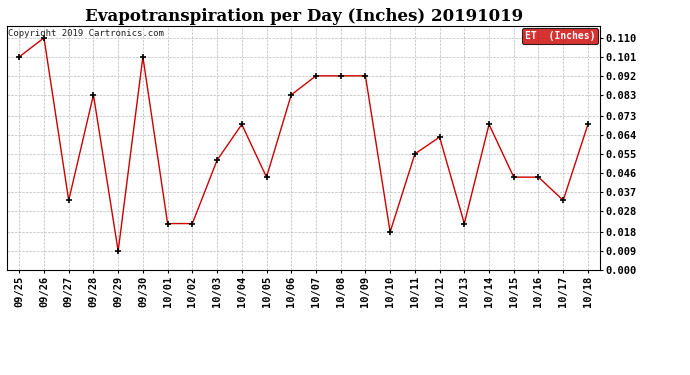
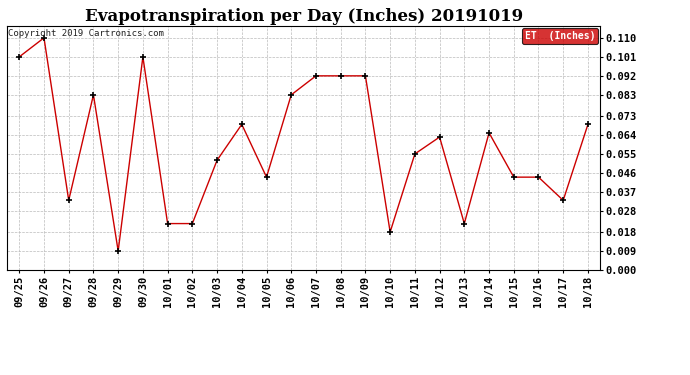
10/14: 0.069 -> 0.065
